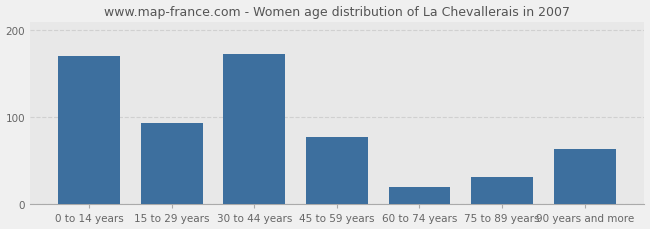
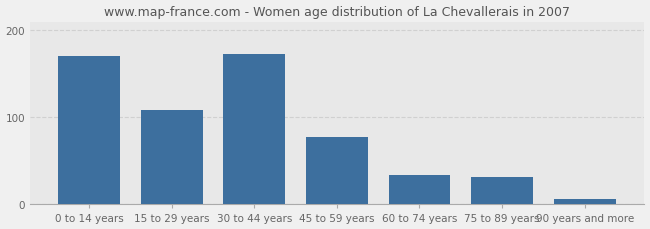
15 to 29 years: 94 -> 108
60 to 74 years: 20 -> 34
90 years and more: 64 -> 6
